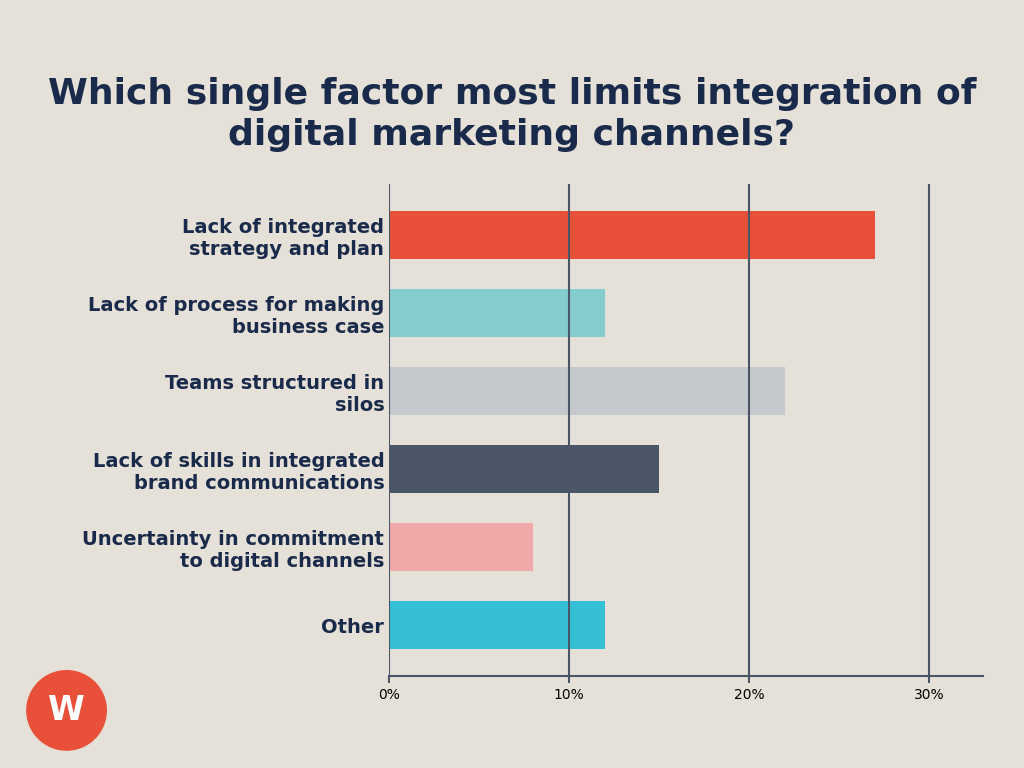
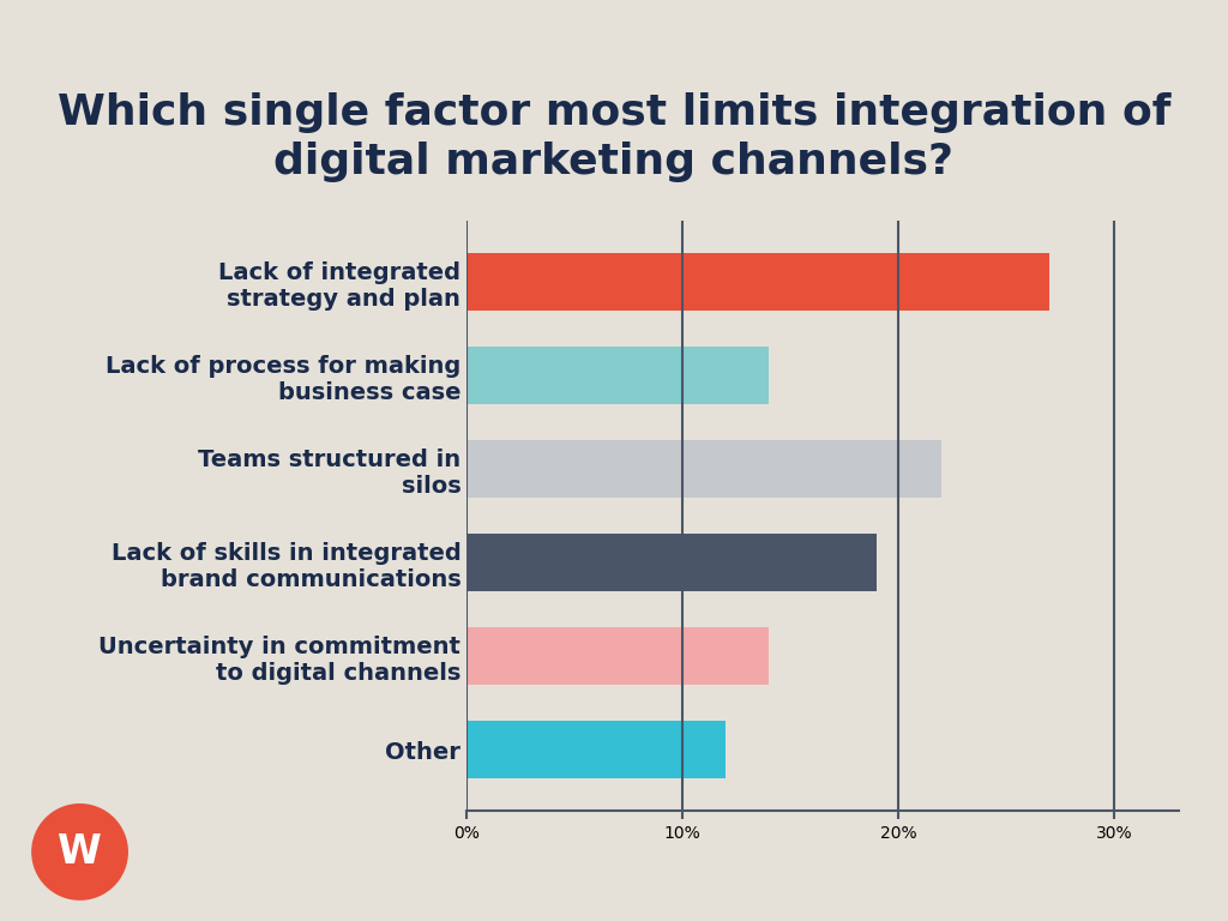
Lack of process for making business case: 12% -> 14%
Lack of skills in integrated brand communications: 15% -> 19%
Uncertainty in commitment to digital channels: 8% -> 14%
